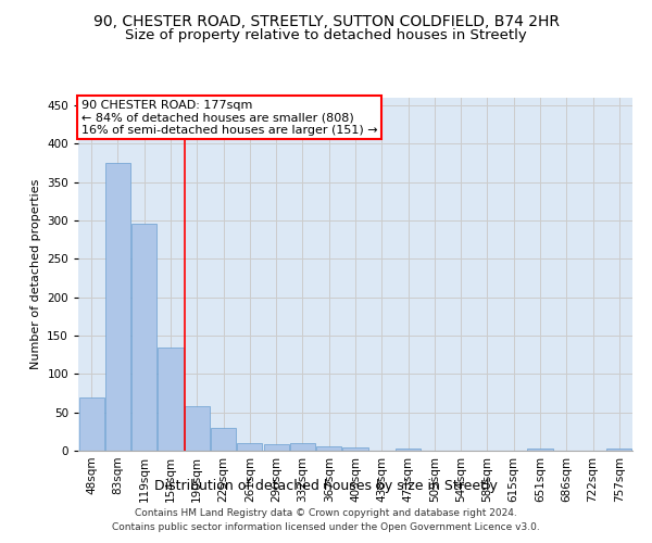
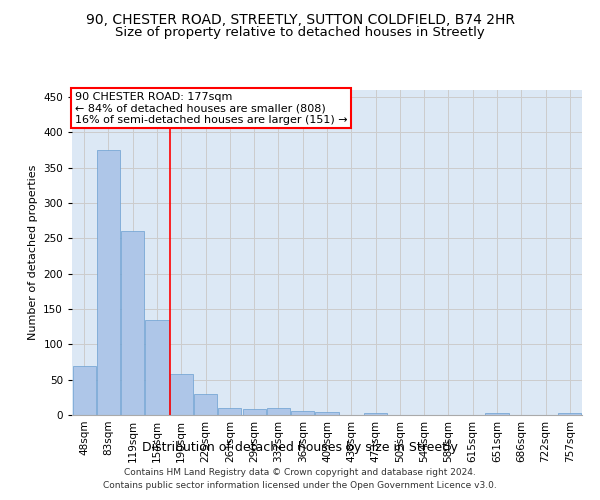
119sqm: 296 -> 260
